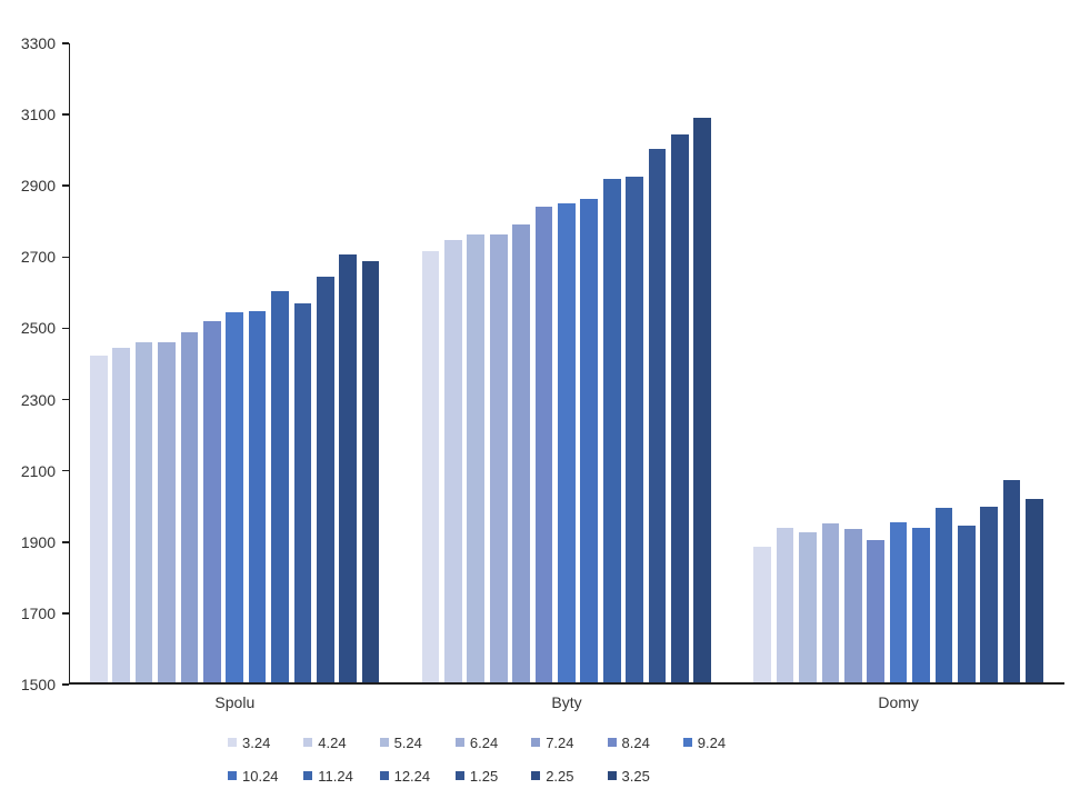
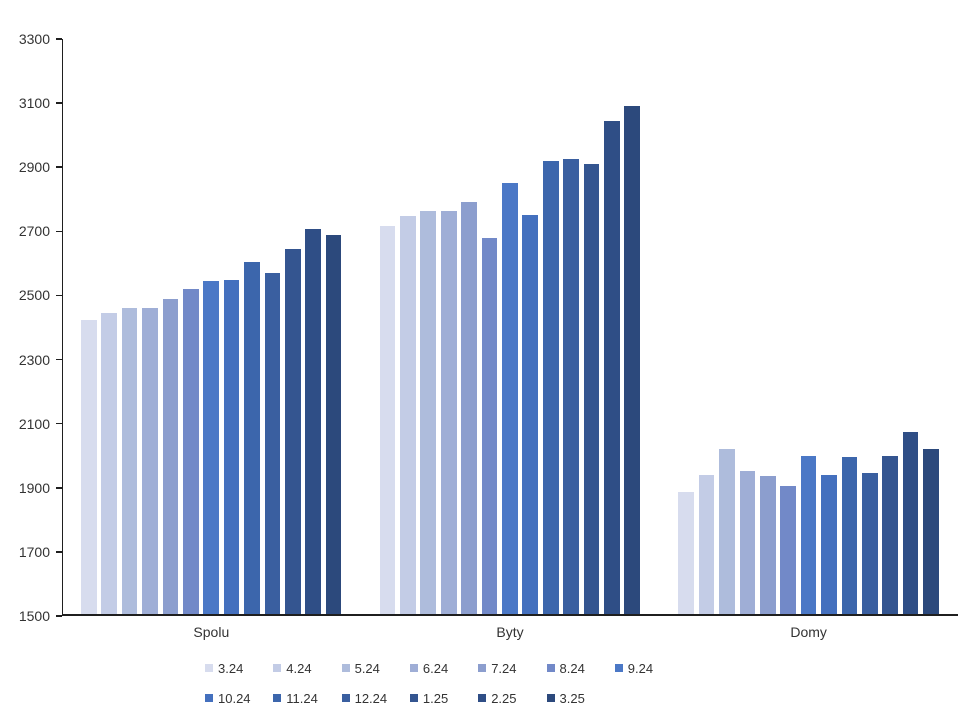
8.24/Byty: 2840 -> 2680
10.24/Byty: 2860 -> 2750
1.25/Byty: 3000 -> 2910
5.24/Domy: 1930 -> 2020
9.24/Domy: 1960 -> 2000
